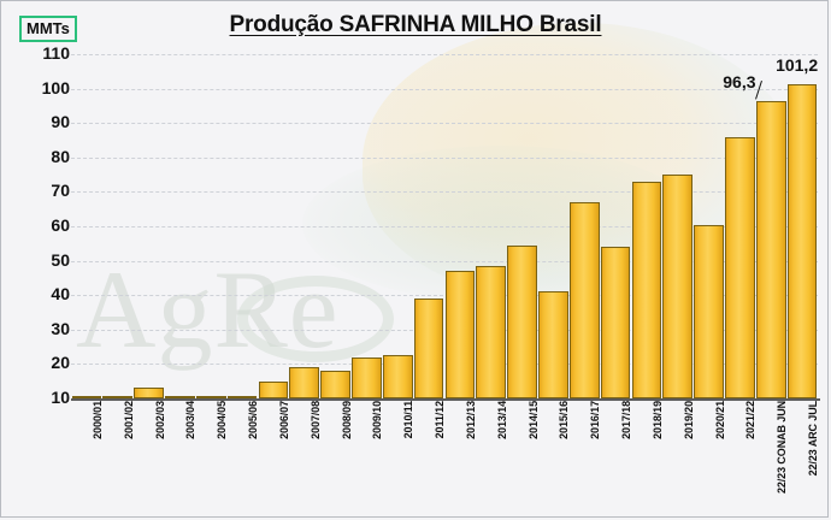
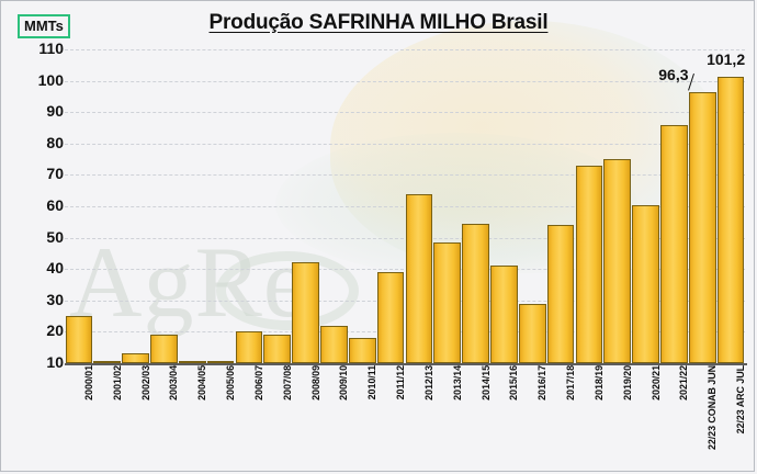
2000/01: 10 -> 25
2003/04: 10 -> 19
2006/07: 15 -> 20
2008/09: 18 -> 42
2010/11: 22 -> 18
2012/13: 47 -> 64
2016/17: 67 -> 29
